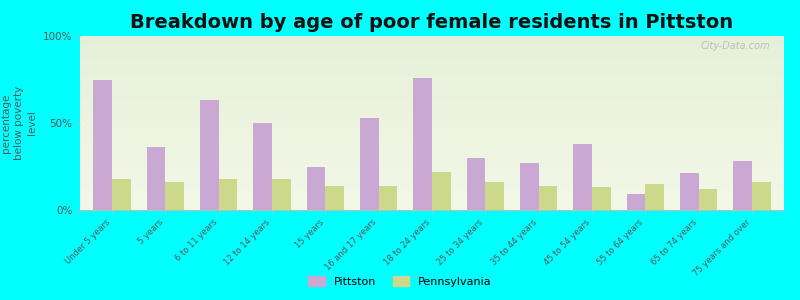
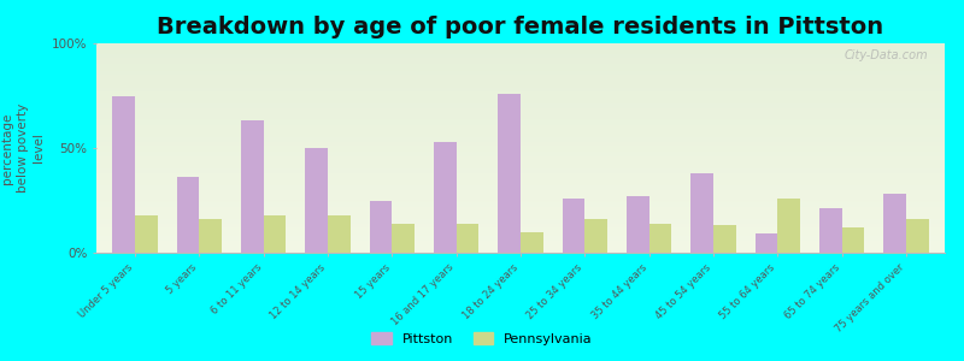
Pennsylvania/18 to 24 years: 22% -> 10%
Pittston/25 to 34 years: 30% -> 26%
Pennsylvania/55 to 64 years: 15% -> 26%
